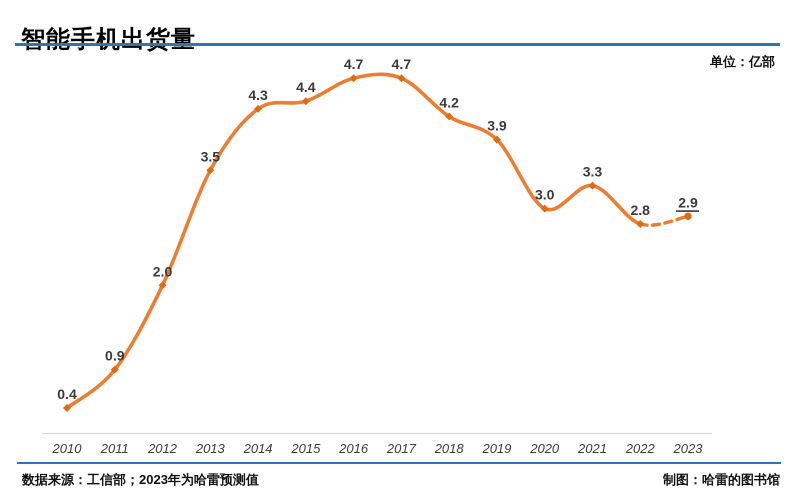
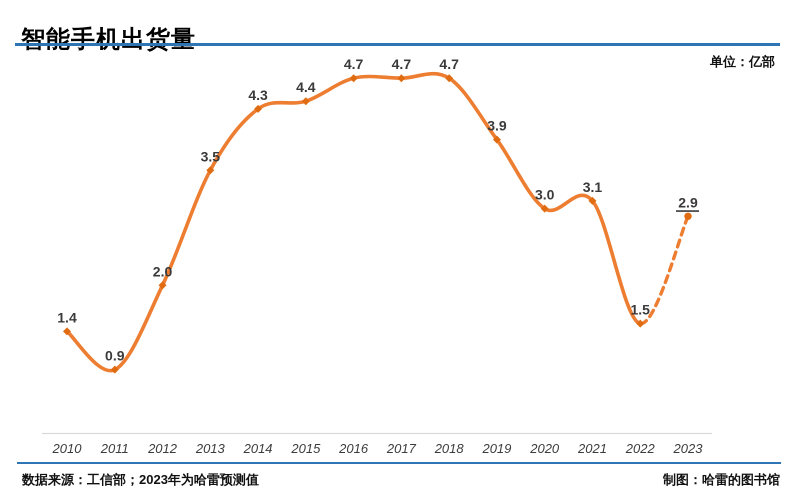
2010: 0.4 -> 1.4
2018: 4.2 -> 4.7
2021: 3.3 -> 3.1
2022: 2.8 -> 1.5
